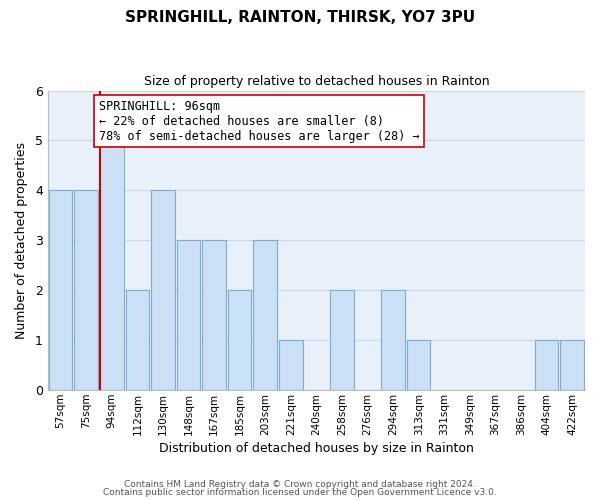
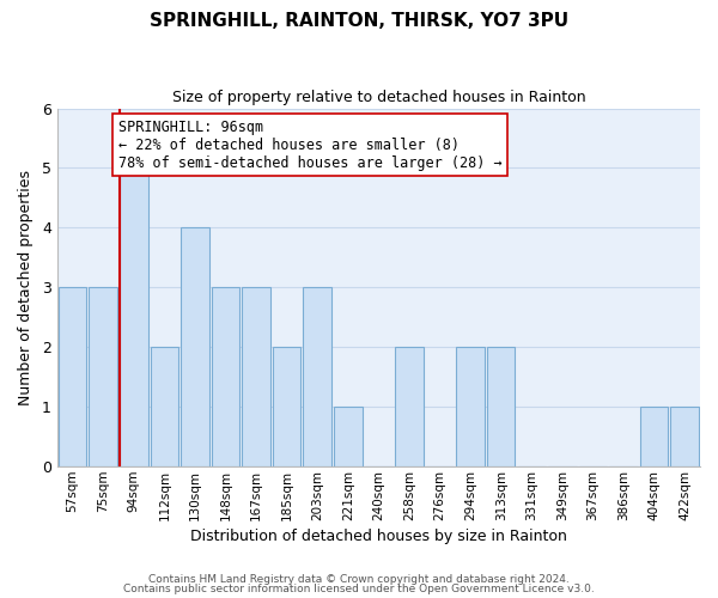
57sqm: 4 -> 3
75sqm: 4 -> 3
313sqm: 1 -> 2
